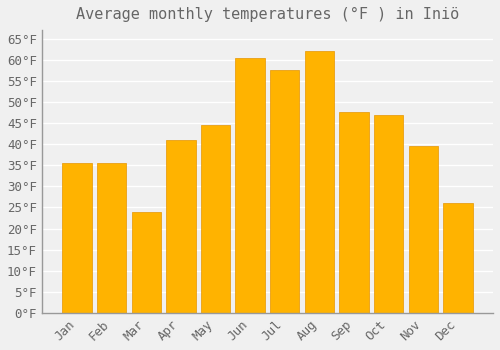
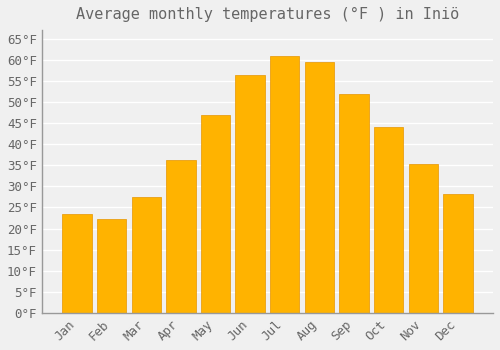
Jan: 35.5°F -> 23.5°F
Feb: 35.5°F -> 22.3°F
Mar: 24.0°F -> 27.5°F
Apr: 41.0°F -> 36.3°F
May: 44.5°F -> 47.0°F
Jun: 60.5°F -> 56.3°F
Jul: 57.5°F -> 60.8°F
Aug: 62.0°F -> 59.5°F
Sep: 47.5°F -> 51.8°F
Oct: 47.0°F -> 44.1°F
Nov: 39.5°F -> 35.4°F
Dec: 26.0°F -> 28.1°F
